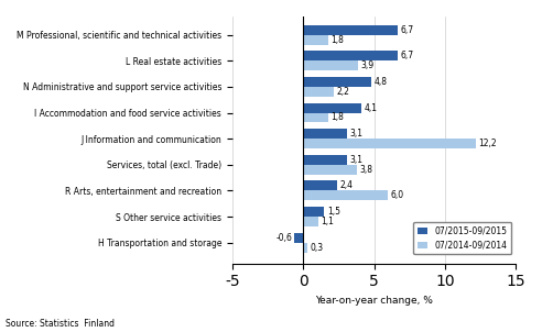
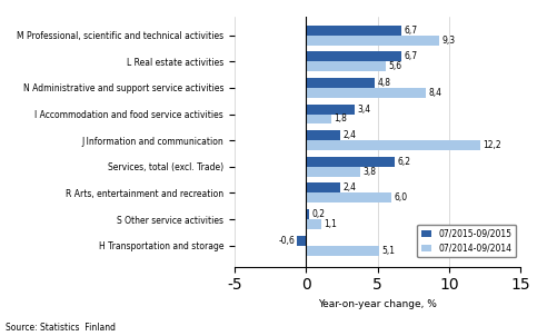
07/2014-09/2014/M Professional, scientific and technical activities: 1,8 -> 9,3
07/2014-09/2014/L Real estate activities: 3,9 -> 5,6
07/2014-09/2014/N Administrative and support service activities: 2,2 -> 8,4
07/2015-09/2015/I Accommodation and food service activities: 4,1 -> 3,4
07/2015-09/2015/J Information and communication: 3,1 -> 2,4
07/2015-09/2015/Services, total (excl. Trade): 3,1 -> 6,2
07/2015-09/2015/S Other service activities: 1,5 -> 0,2
07/2014-09/2014/H Transportation and storage: 0,3 -> 5,1
